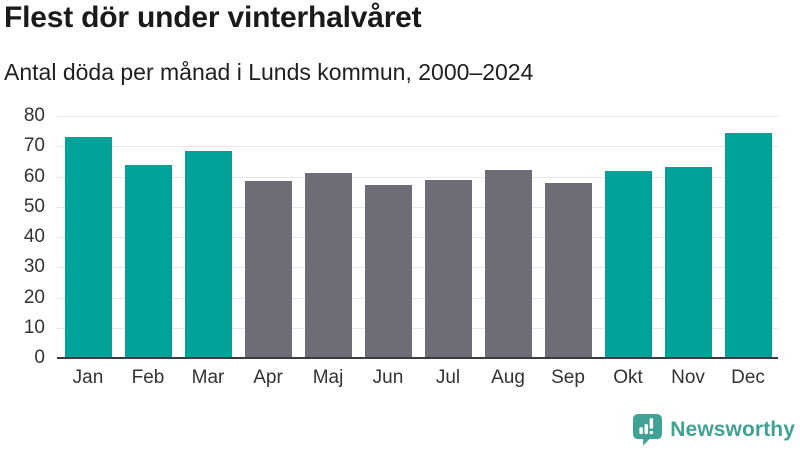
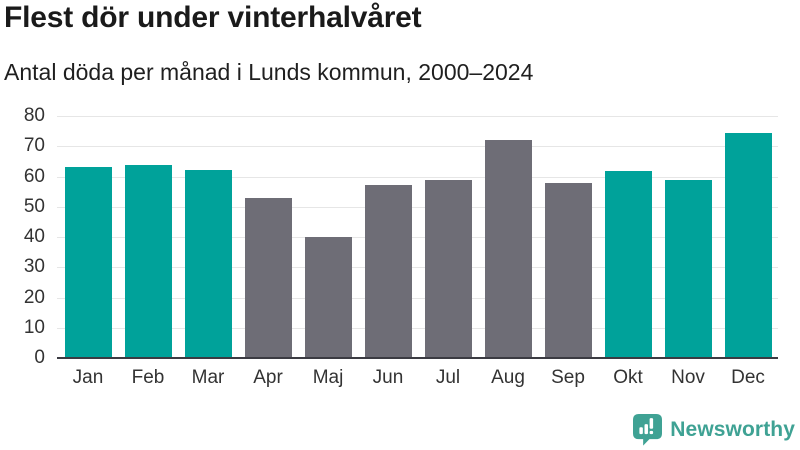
Jan: 73 -> 63
Mar: 68 -> 62
Apr: 58 -> 53
Maj: 61 -> 40
Aug: 62 -> 72
Nov: 63 -> 59
